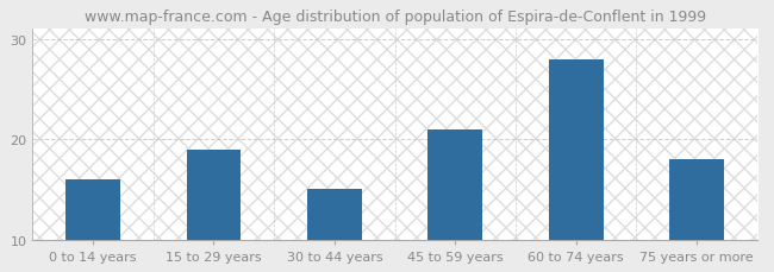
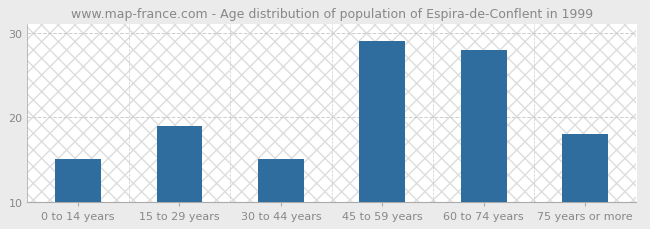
0 to 14 years: 16 -> 15
45 to 59 years: 21 -> 29
